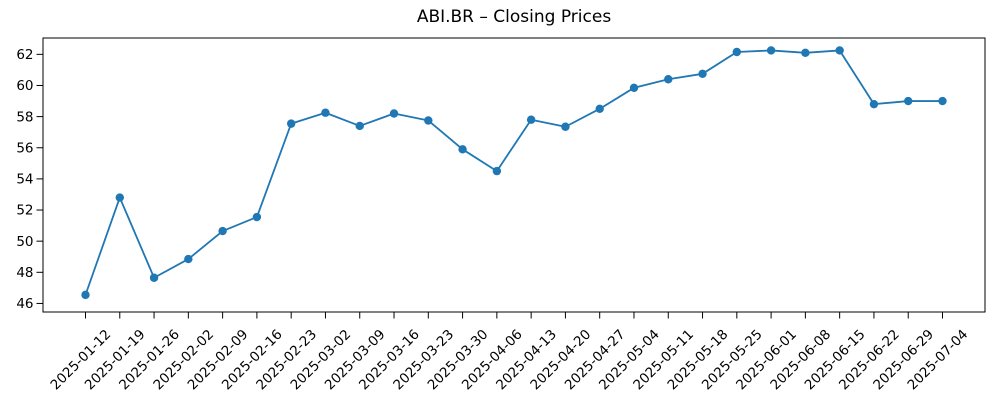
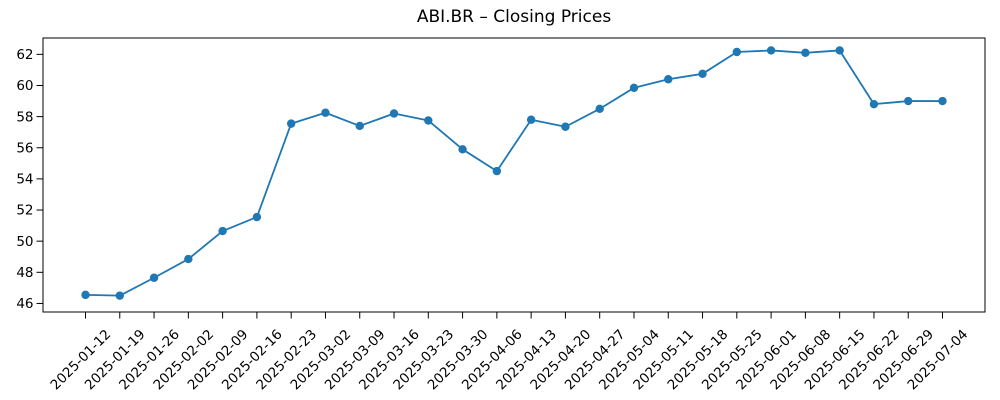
2025-01-19: 52.8 -> 46.5
